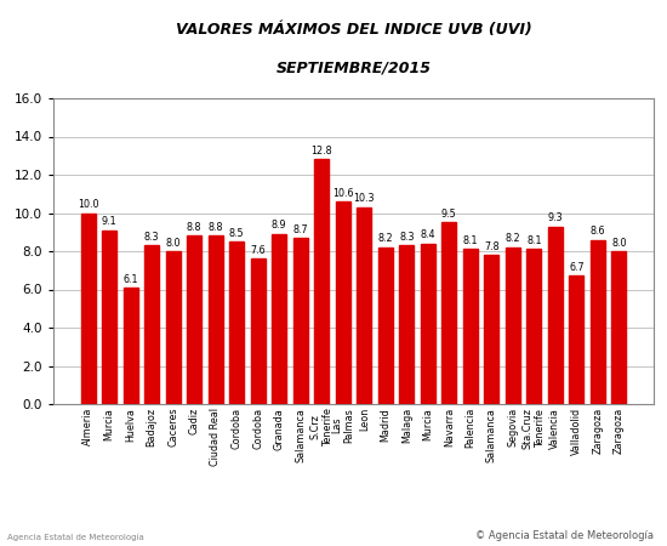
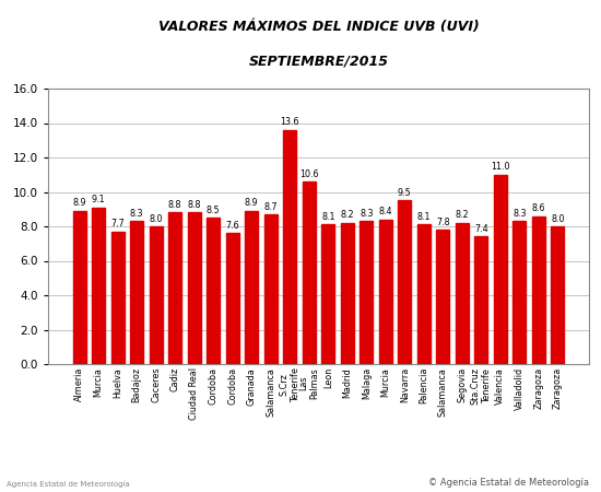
Almeria: 10.0 -> 8.9
Huelva: 6.1 -> 7.7
S.Crz Tenerife: 12.8 -> 13.6
Leon: 10.3 -> 8.1
Sta.Cruz Tenerife: 8.1 -> 7.4
Valencia: 9.3 -> 11.0
Valladolid: 6.7 -> 8.3
